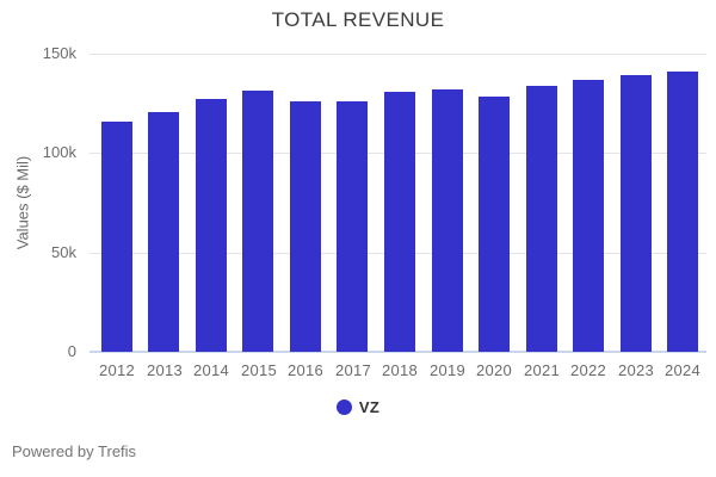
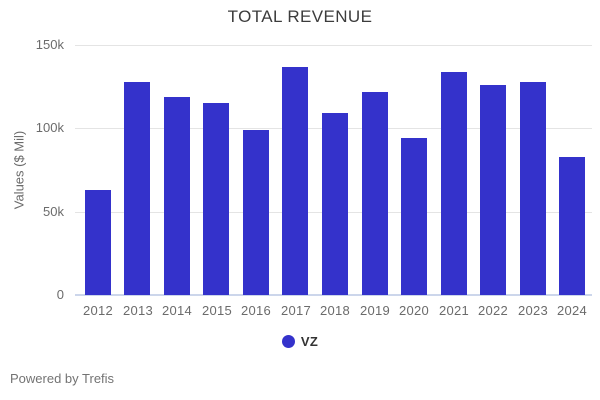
2012: 116k -> 63k
2013: 121k -> 128k
2014: 127k -> 119k
2015: 132k -> 115k
2016: 126k -> 99k
2017: 126k -> 137k
2018: 131k -> 109k
2019: 132k -> 122k
2020: 128k -> 94k
2022: 137k -> 126k
2023: 139k -> 128k
2024: 141k -> 83k
